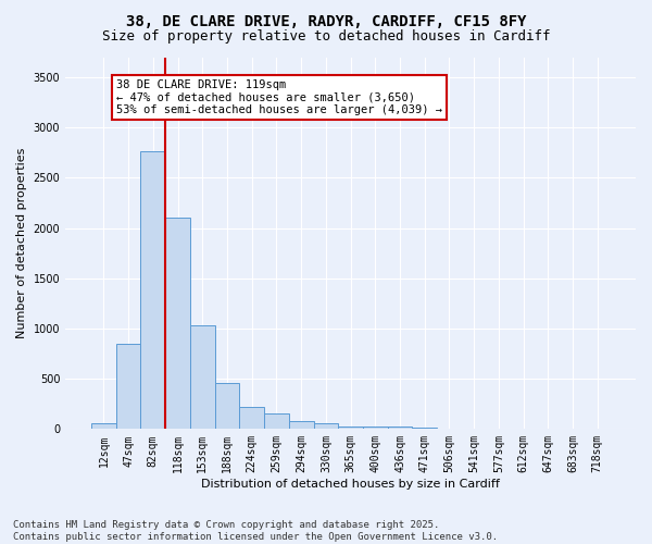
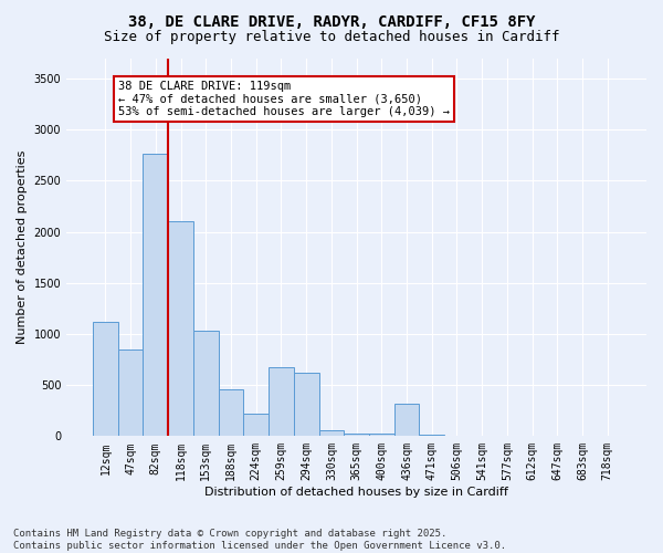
12sqm: 60 -> 1120
259sqm: 160 -> 680
294sqm: 80 -> 620
436sqm: 20 -> 320
